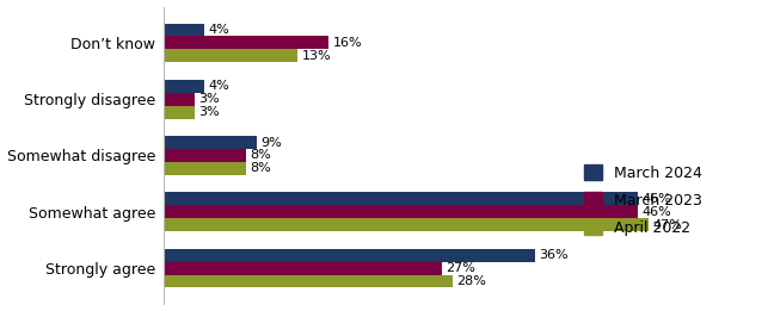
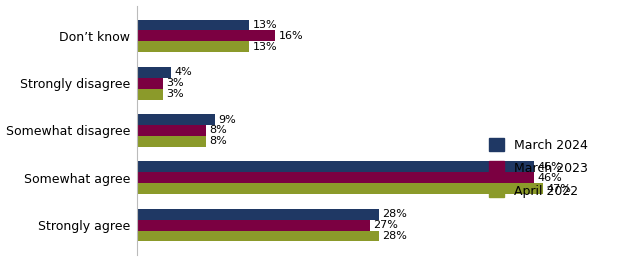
March 2024/Don’t know: 4% -> 13%
March 2024/Strongly agree: 36% -> 28%
